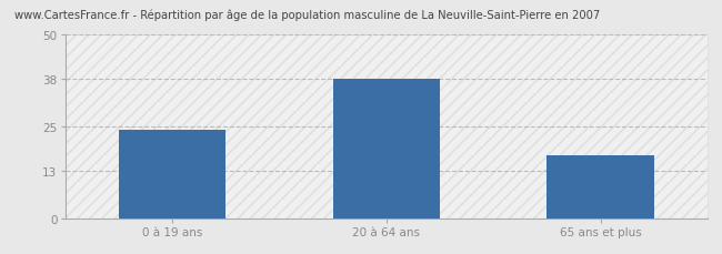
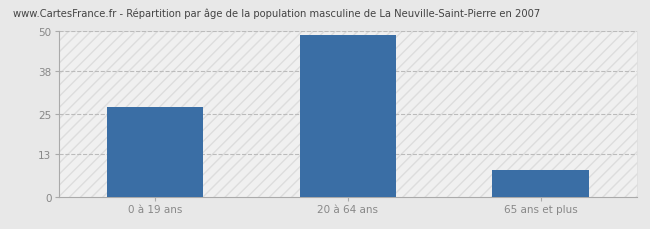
0 à 19 ans: 24 -> 27
20 à 64 ans: 38 -> 49
65 ans et plus: 17 -> 8
